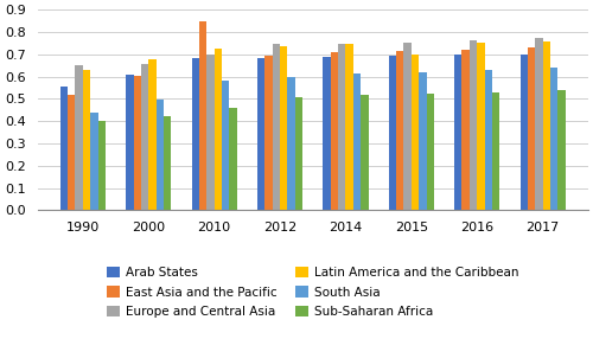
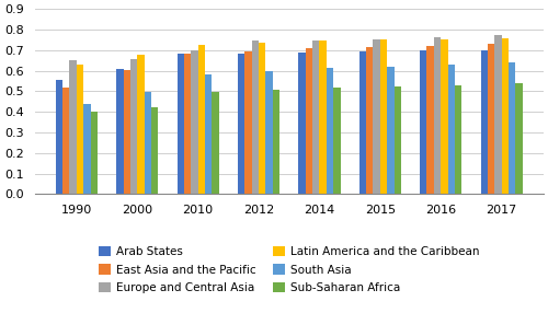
East Asia and the Pacific/2010: 0.85 -> 0.68
Sub-Saharan Africa/2010: 0.46 -> 0.50
Latin America and the Caribbean/2015: 0.70 -> 0.75
